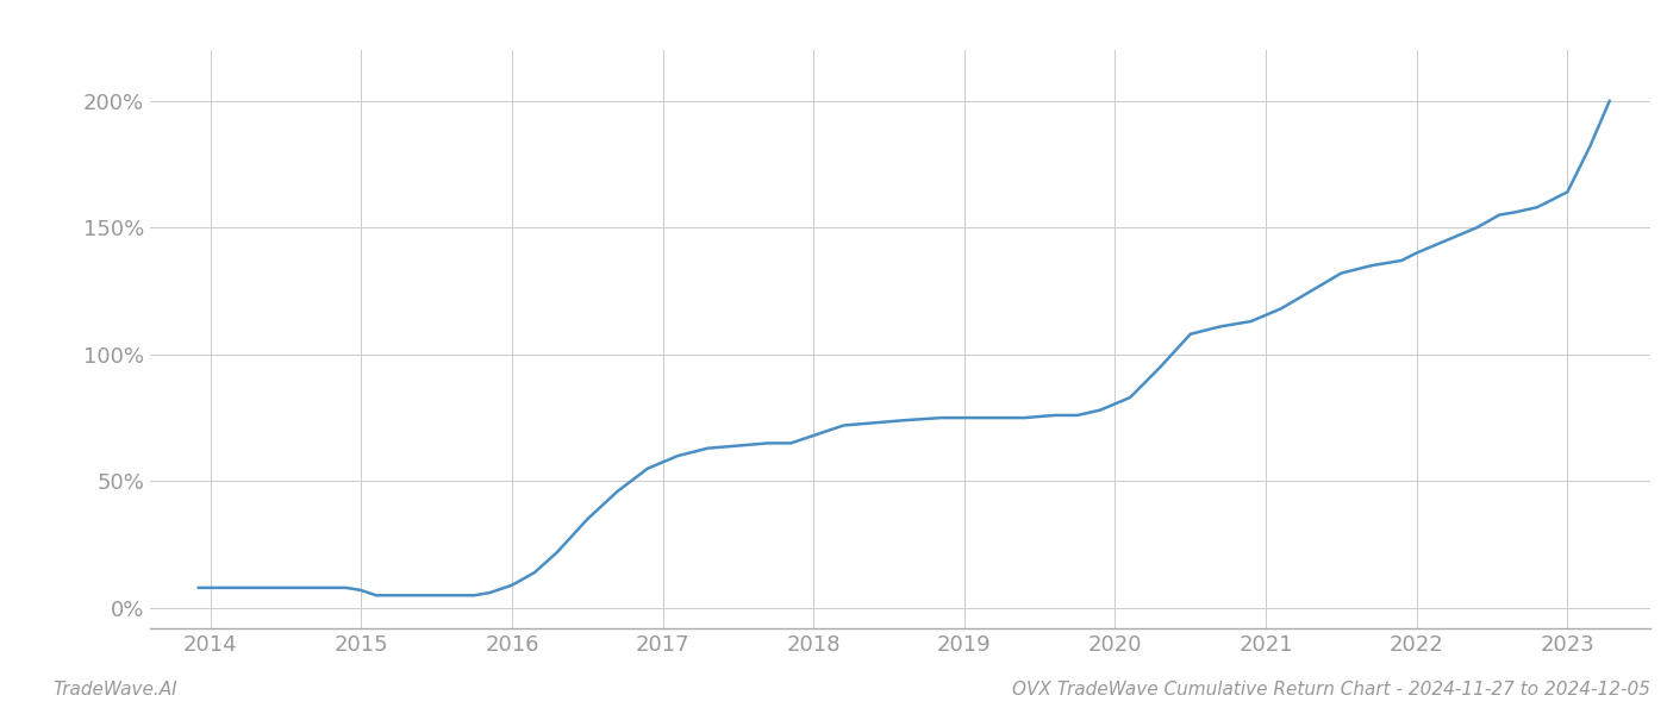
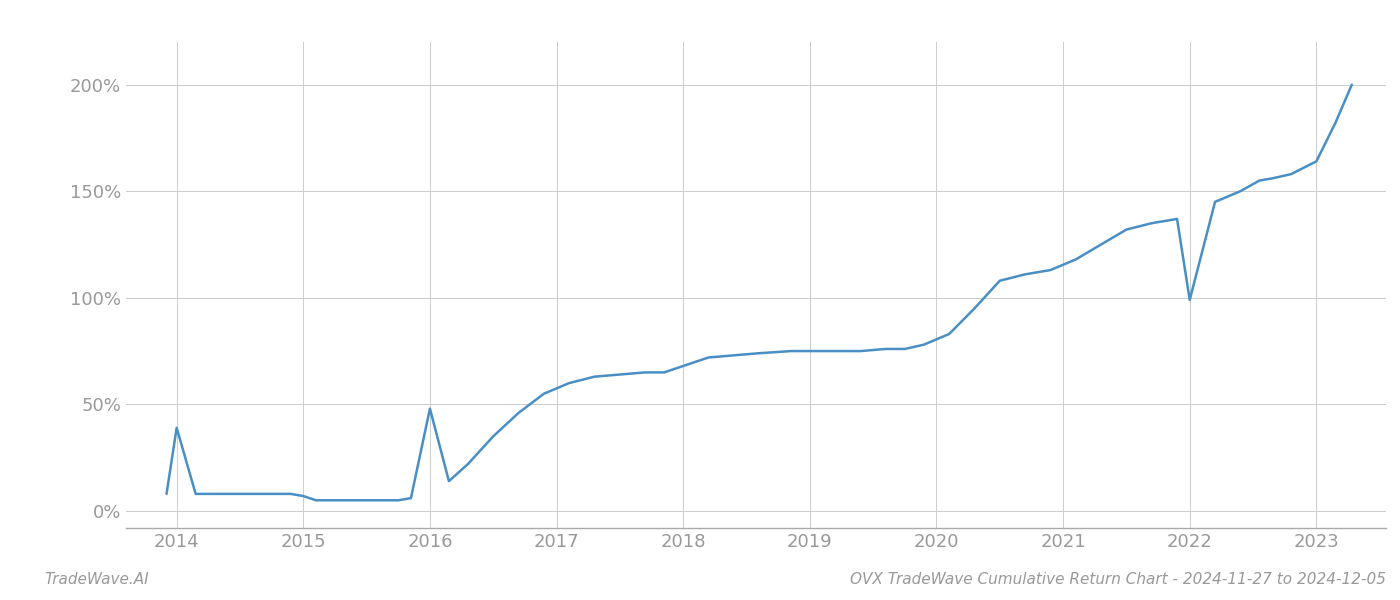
2014: 8% -> 39%
2016: 9% -> 48%
2022: 140% -> 99%
